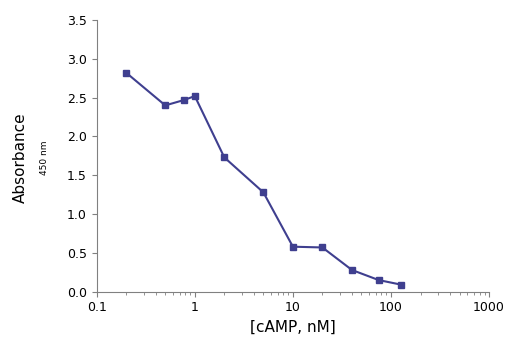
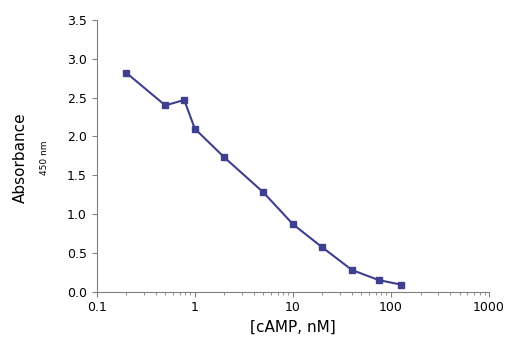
1: 2.52 -> 2.10
10: 0.58 -> 0.87
